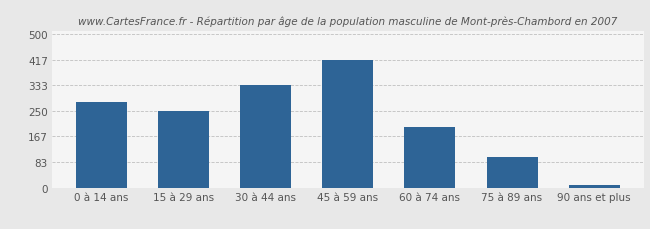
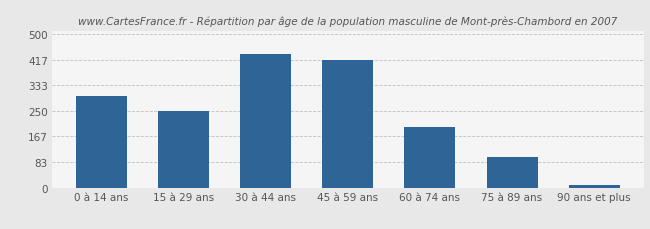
0 à 14 ans: 280 -> 300
30 à 44 ans: 333 -> 435
